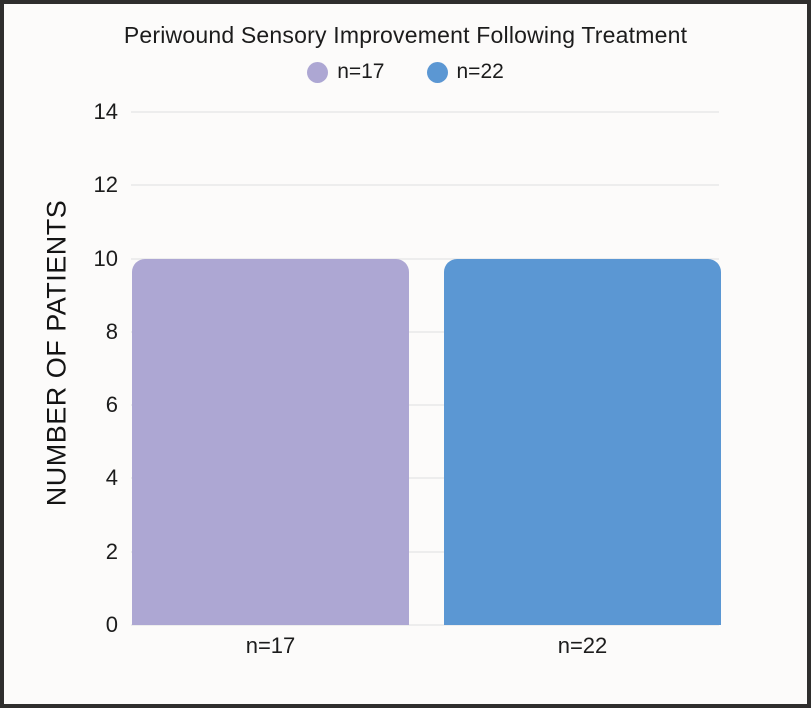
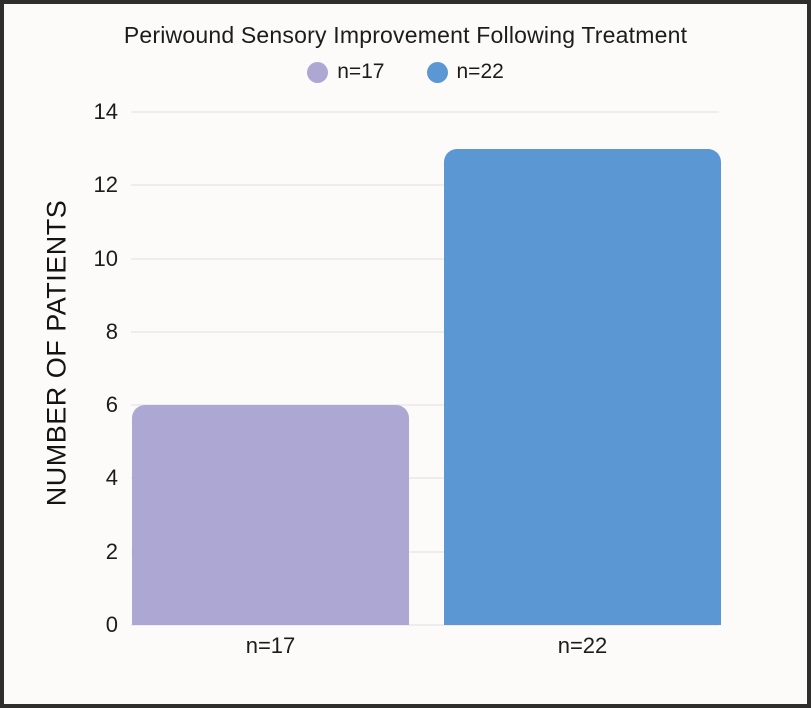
n=17: 10 -> 6
n=22: 10 -> 13
